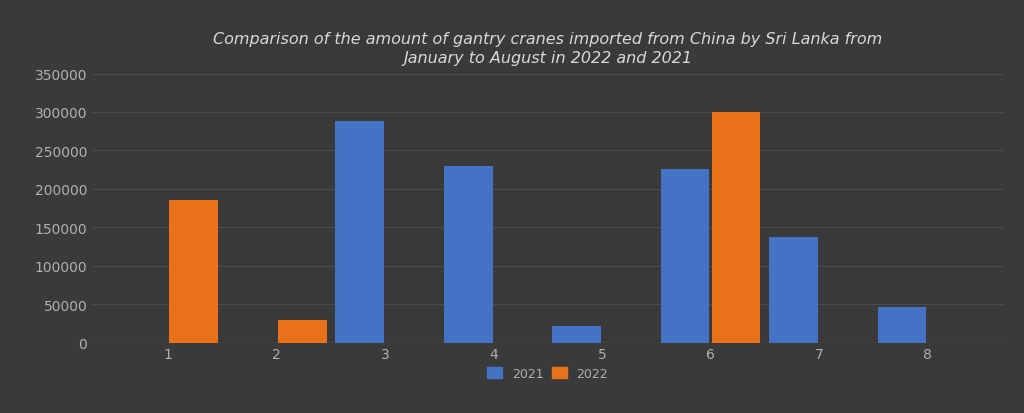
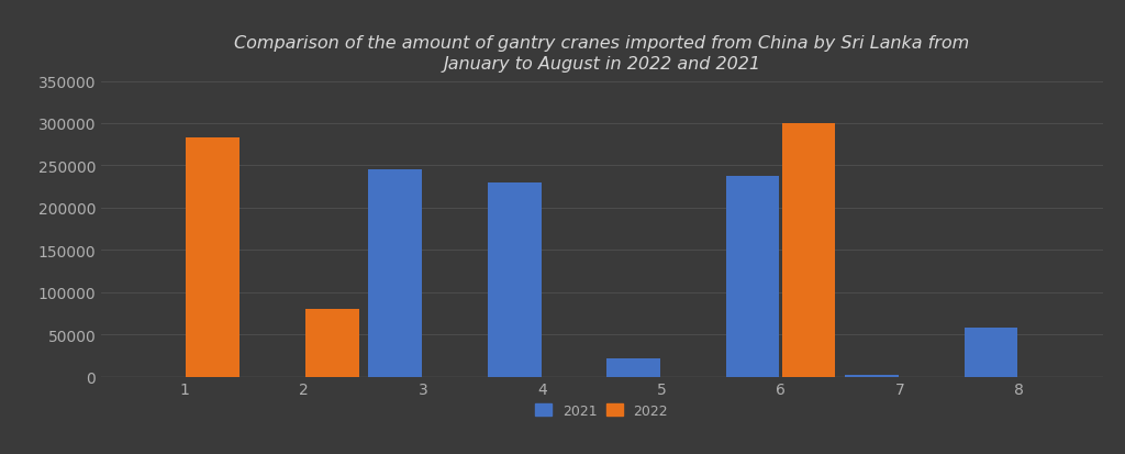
2022/1: 186000 -> 283000
2022/2: 30000 -> 80000
2021/3: 288000 -> 245000
2021/6: 226000 -> 237000
2021/7: 138000 -> 2000
2021/8: 46000 -> 58000
